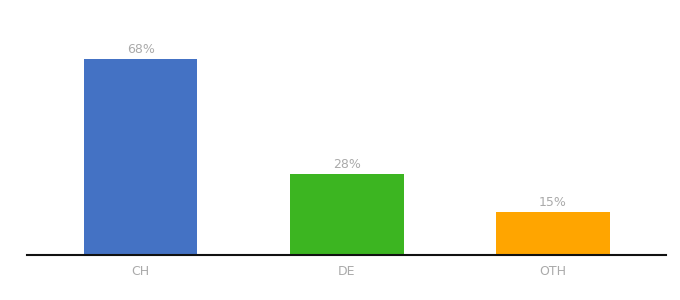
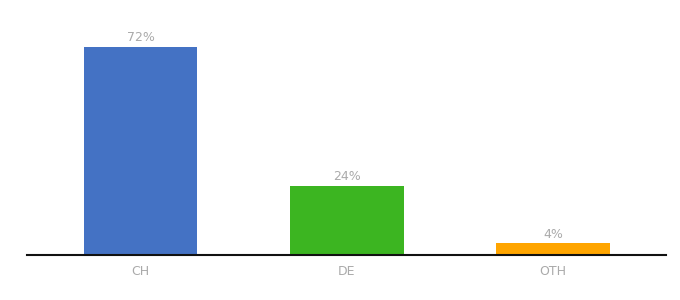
CH: 68% -> 72%
DE: 28% -> 24%
OTH: 15% -> 4%
